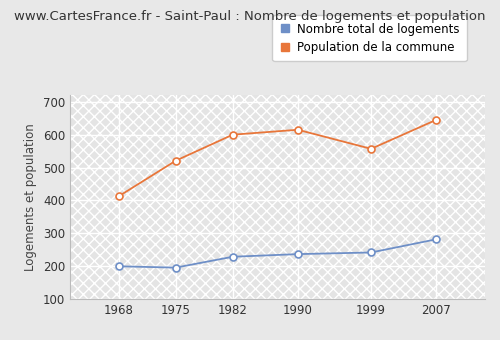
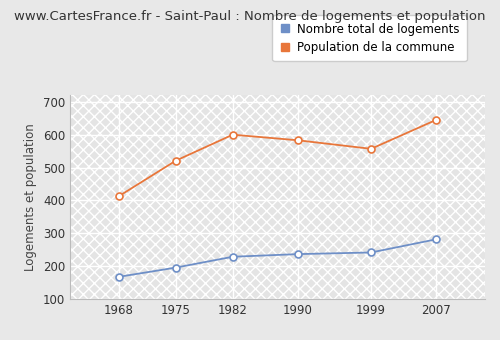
Nombre total de logements/1968: 200 -> 168
Population de la commune/1990: 615 -> 583
